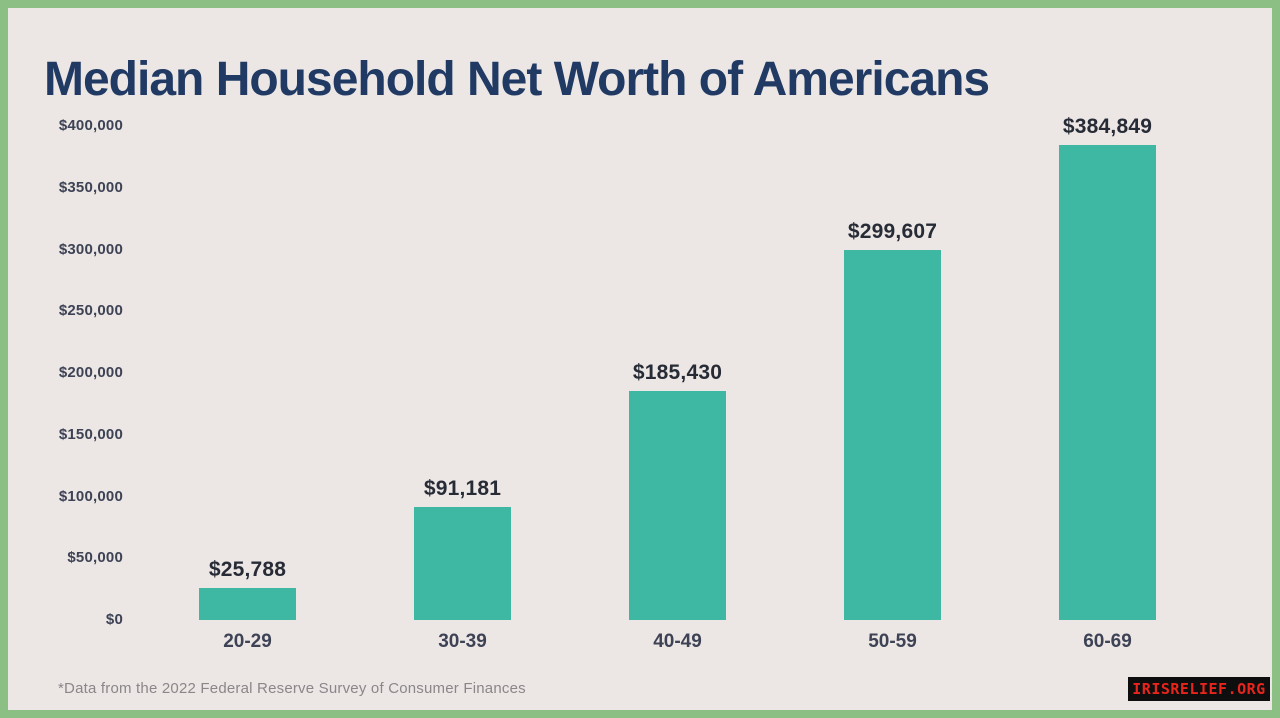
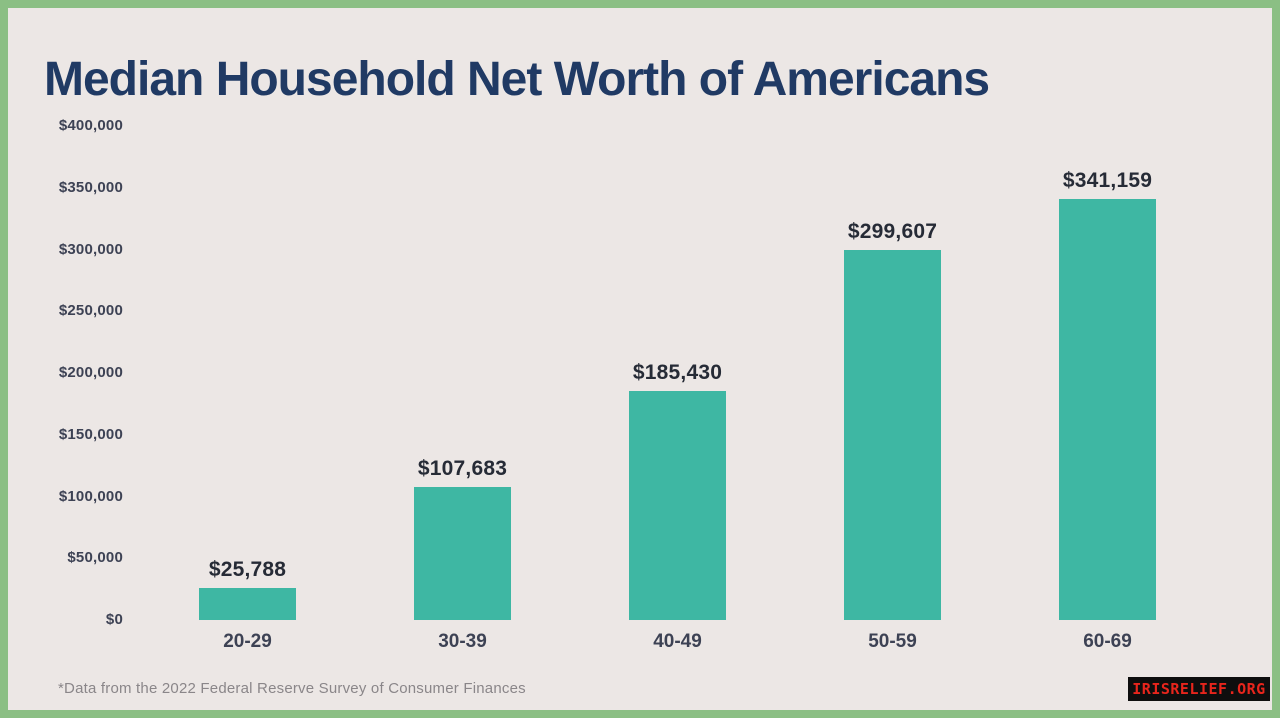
30-39: $91,181 -> $107,683
60-69: $384,849 -> $341,159
